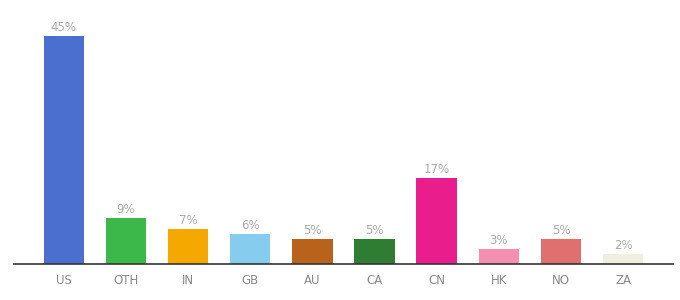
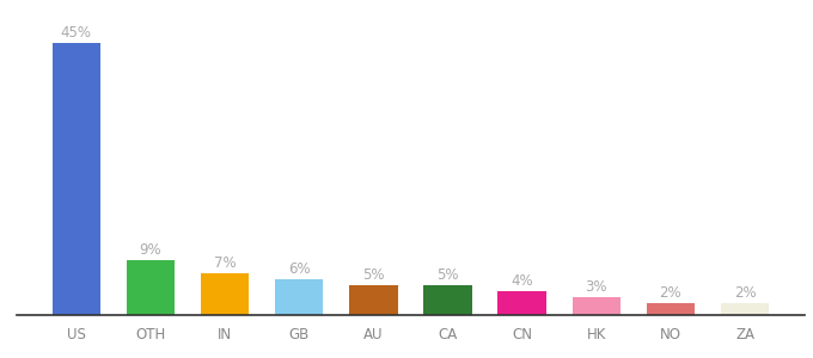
CN: 17% -> 4%
NO: 5% -> 2%
